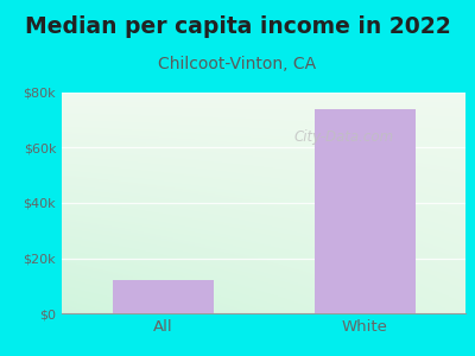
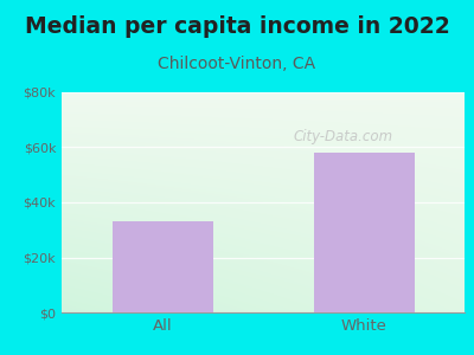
All: $12k -> $33k
White: $74k -> $58k
